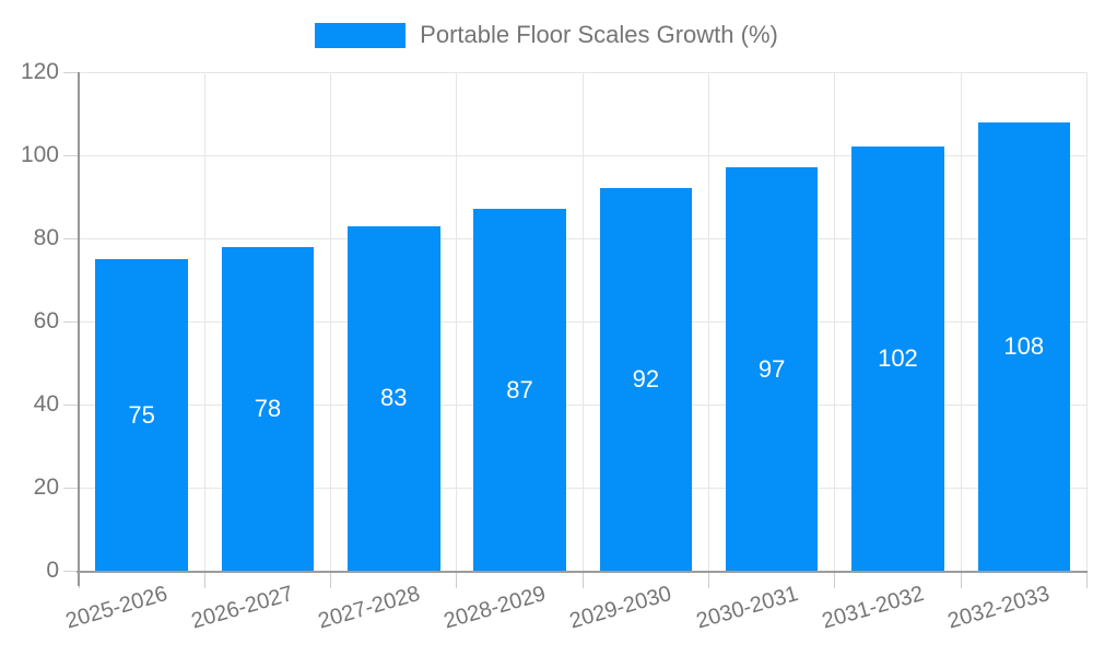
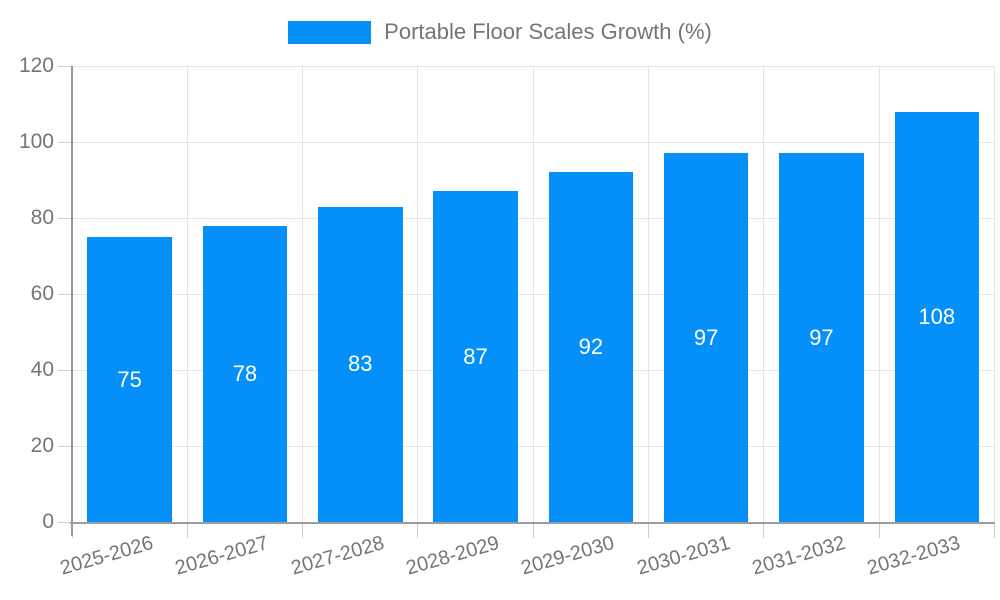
2031-2032: 102 -> 97
